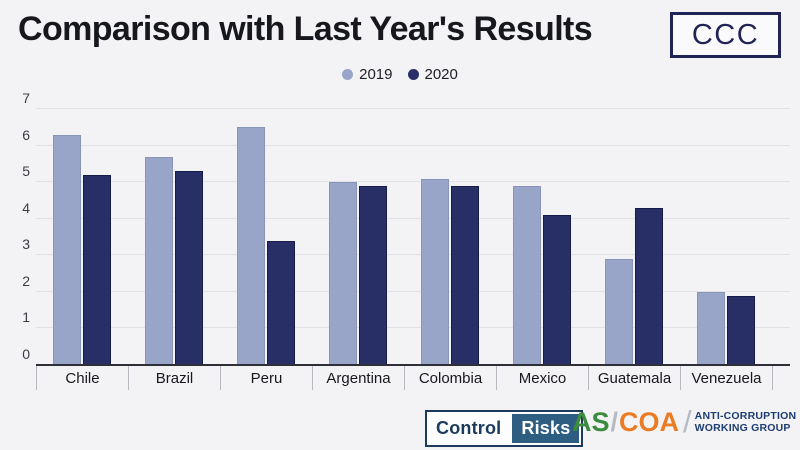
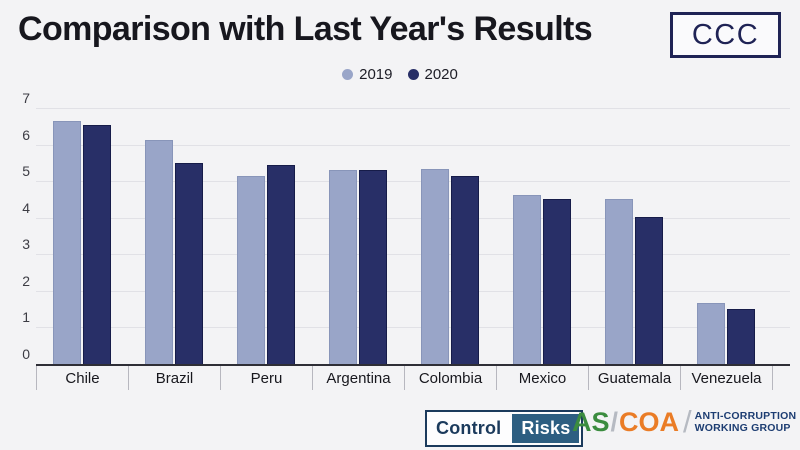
2019/Chile: 6.3 -> 6.7
2020/Chile: 5.2 -> 6.6
2019/Brazil: 5.7 -> 6.1
2020/Brazil: 5.3 -> 5.5
2019/Peru: 6.5 -> 5.2
2020/Peru: 3.4 -> 5.5
2019/Argentina: 5.0 -> 5.3
2020/Argentina: 4.9 -> 5.3
2019/Colombia: 5.1 -> 5.4
2020/Colombia: 4.9 -> 5.2
2019/Mexico: 4.9 -> 4.7
2020/Mexico: 4.1 -> 4.5
2019/Guatemala: 2.9 -> 4.5
2020/Guatemala: 4.3 -> 4.0
2019/Venezuela: 2.0 -> 1.7
2020/Venezuela: 1.9 -> 1.5
